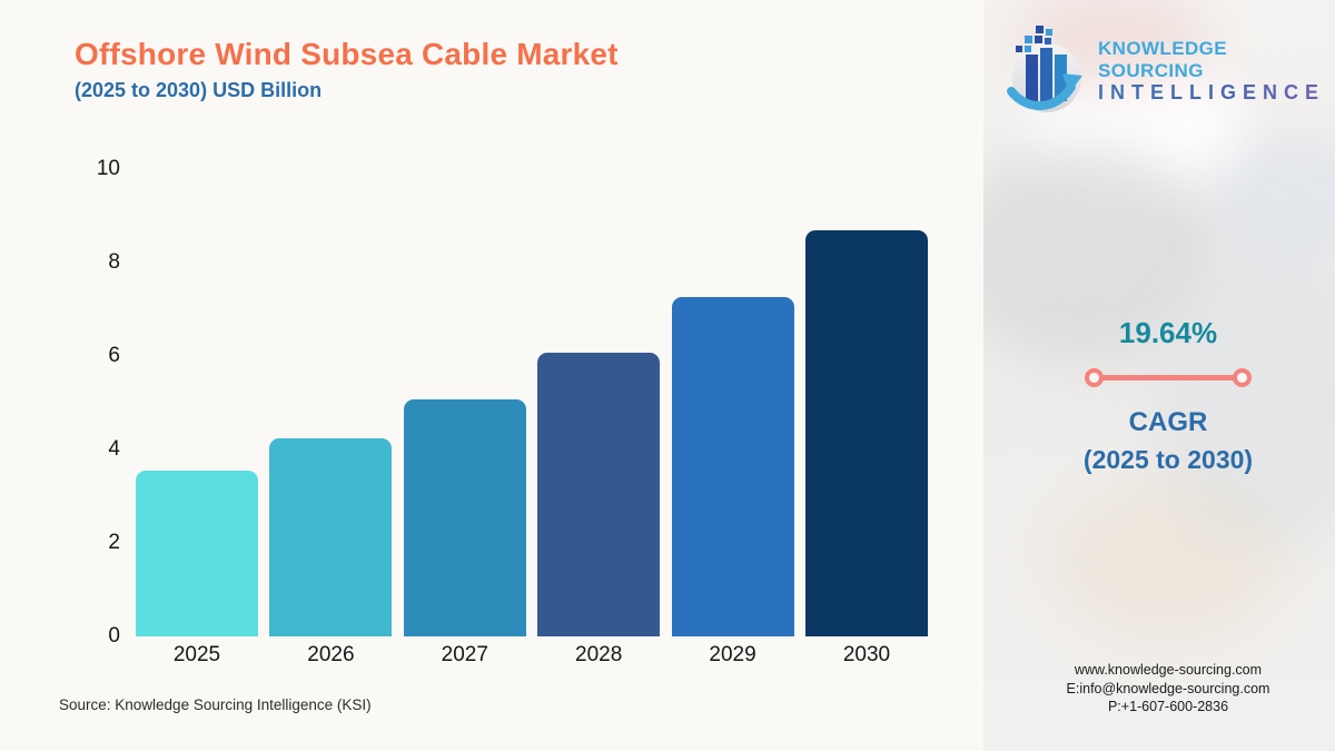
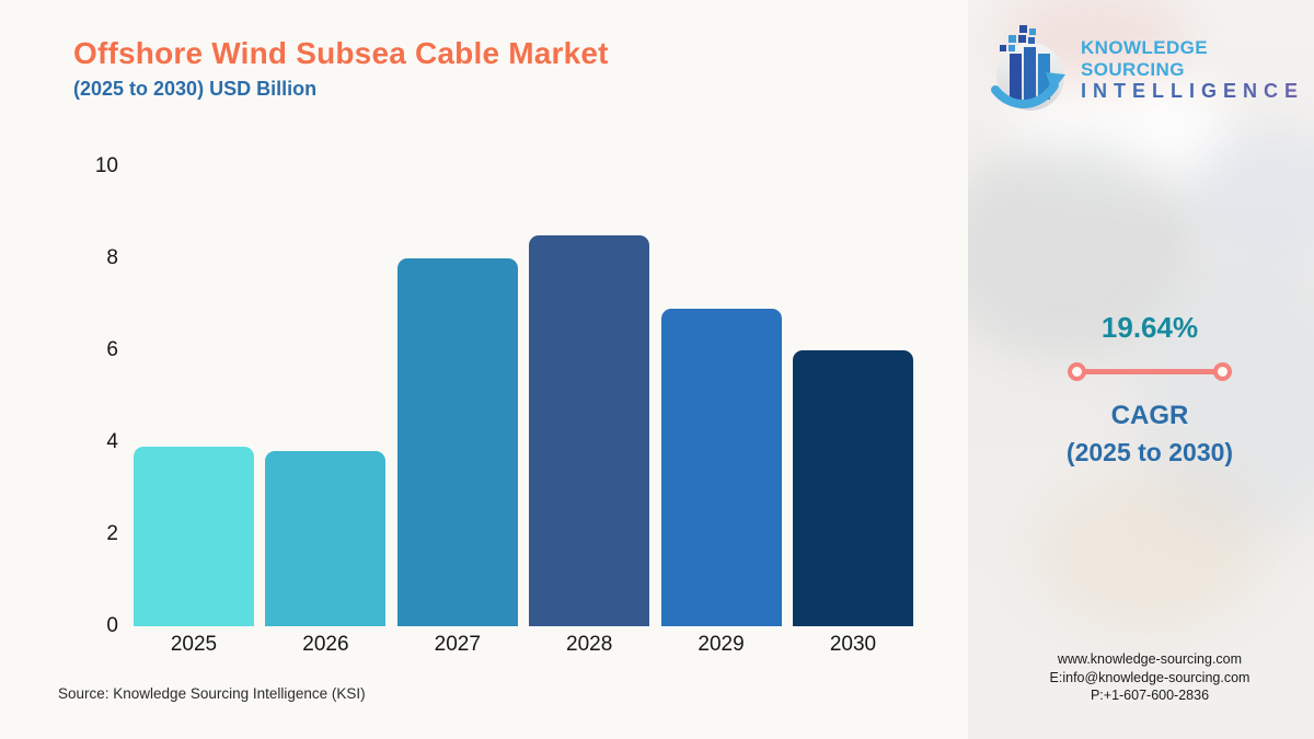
2025: 3.5 -> 3.9
2026: 4.2 -> 3.8
2027: 5.1 -> 8.0
2028: 6.1 -> 8.5
2029: 7.3 -> 6.9
2030: 8.7 -> 6.0
